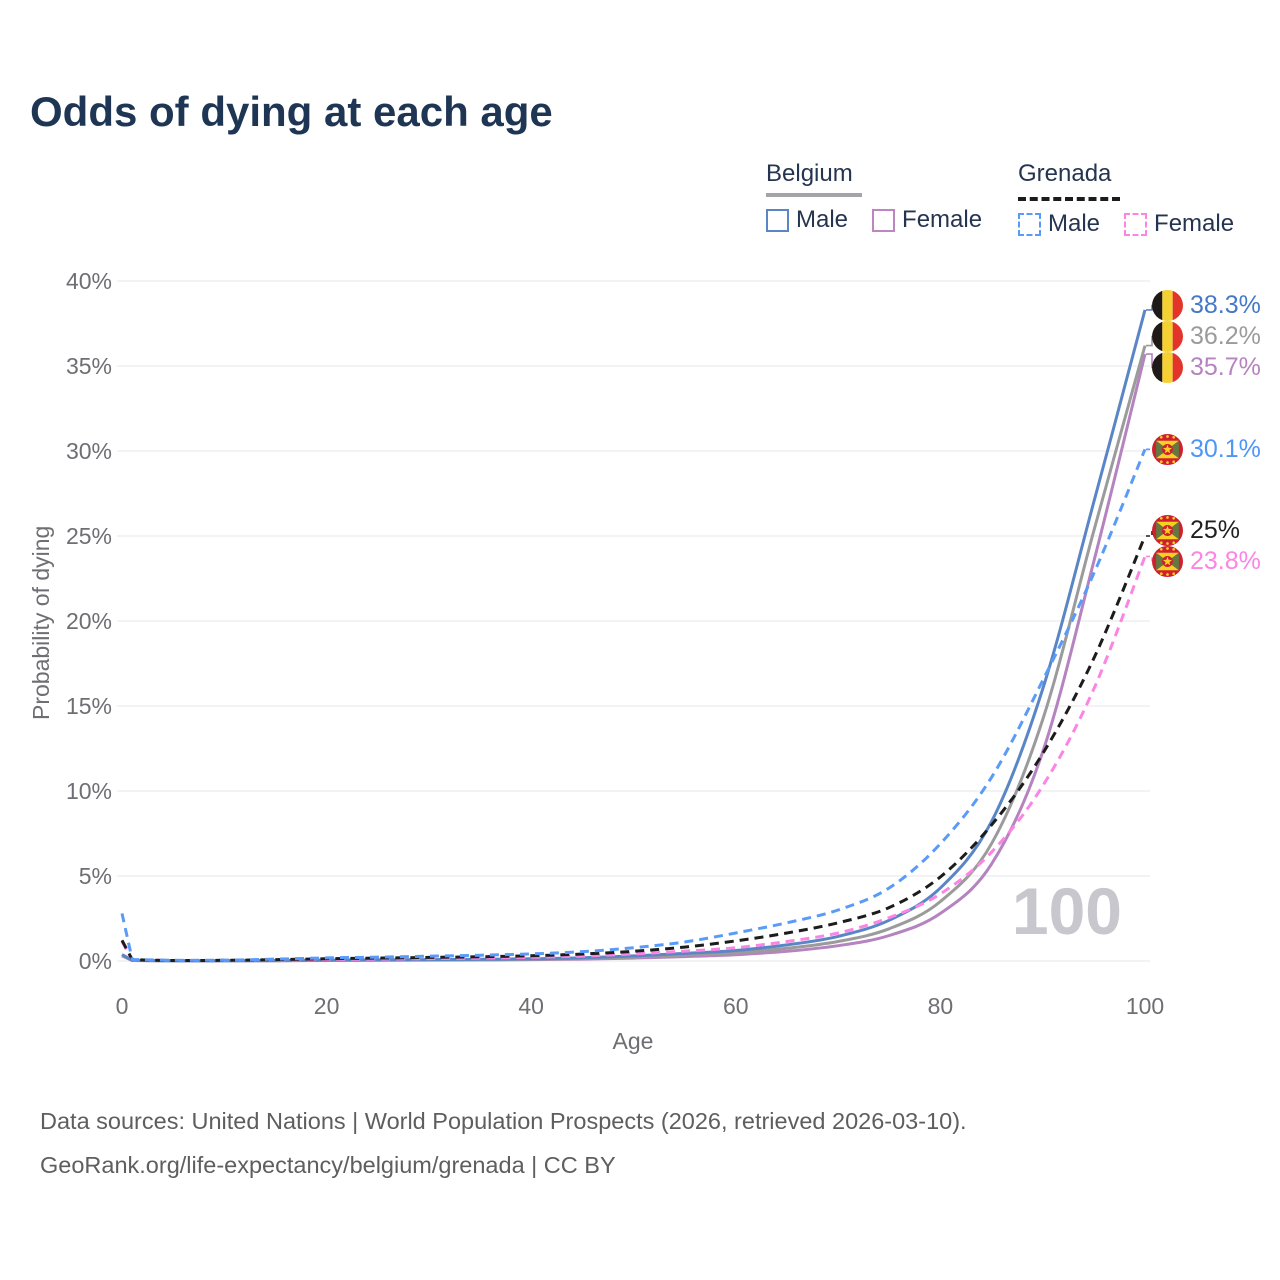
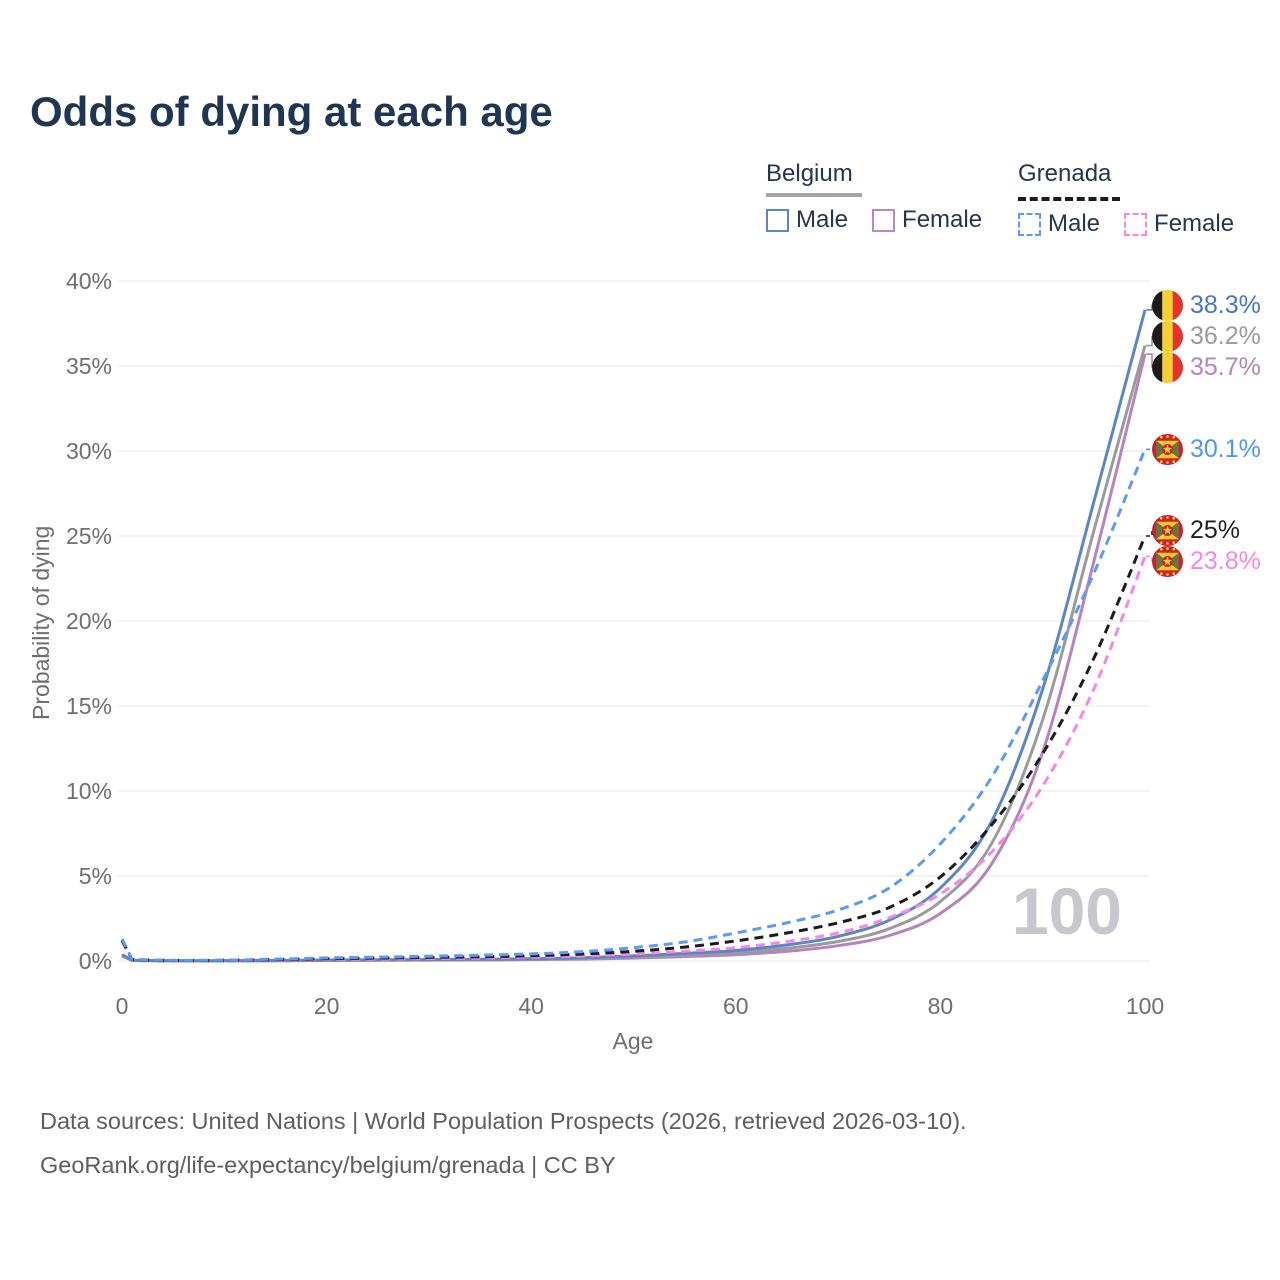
Grenada Male/0: 2.8% -> 1.3%
